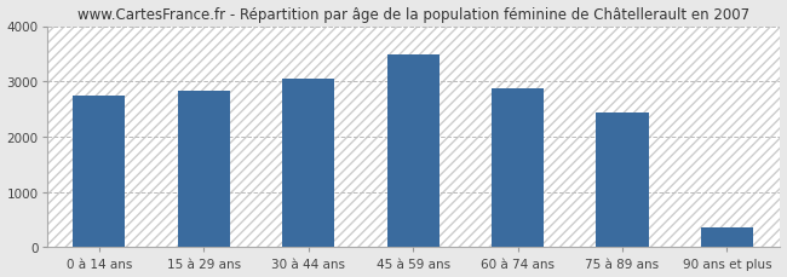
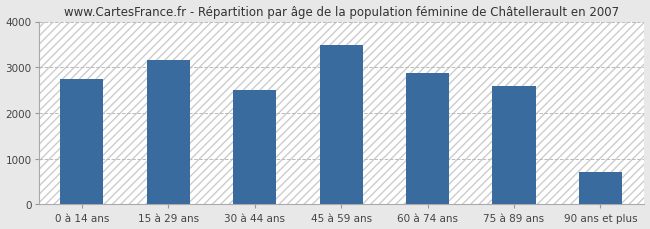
15 à 29 ans: 2840 -> 3150
30 à 44 ans: 3040 -> 2500
75 à 89 ans: 2440 -> 2600
90 ans et plus: 360 -> 700
